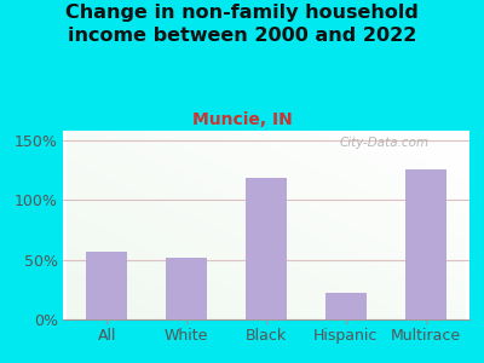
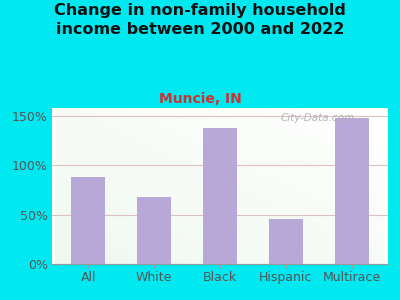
All: 57% -> 88%
White: 52% -> 68%
Black: 119% -> 138%
Hispanic: 22% -> 46%
Multirace: 126% -> 148%
